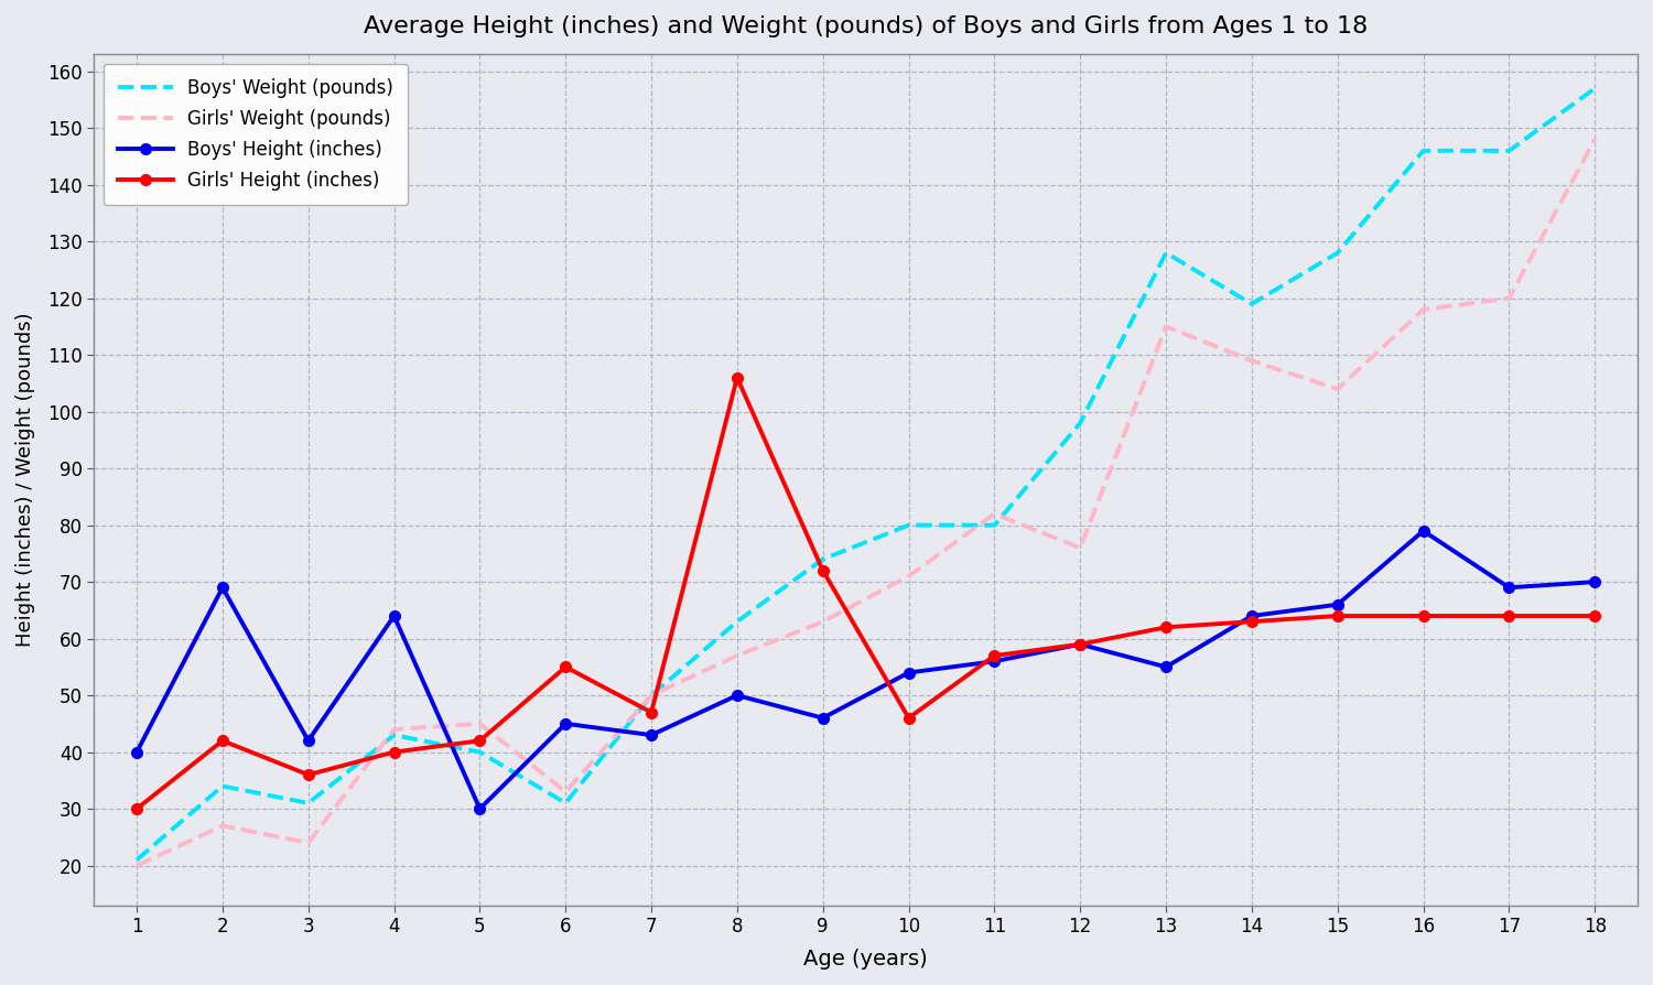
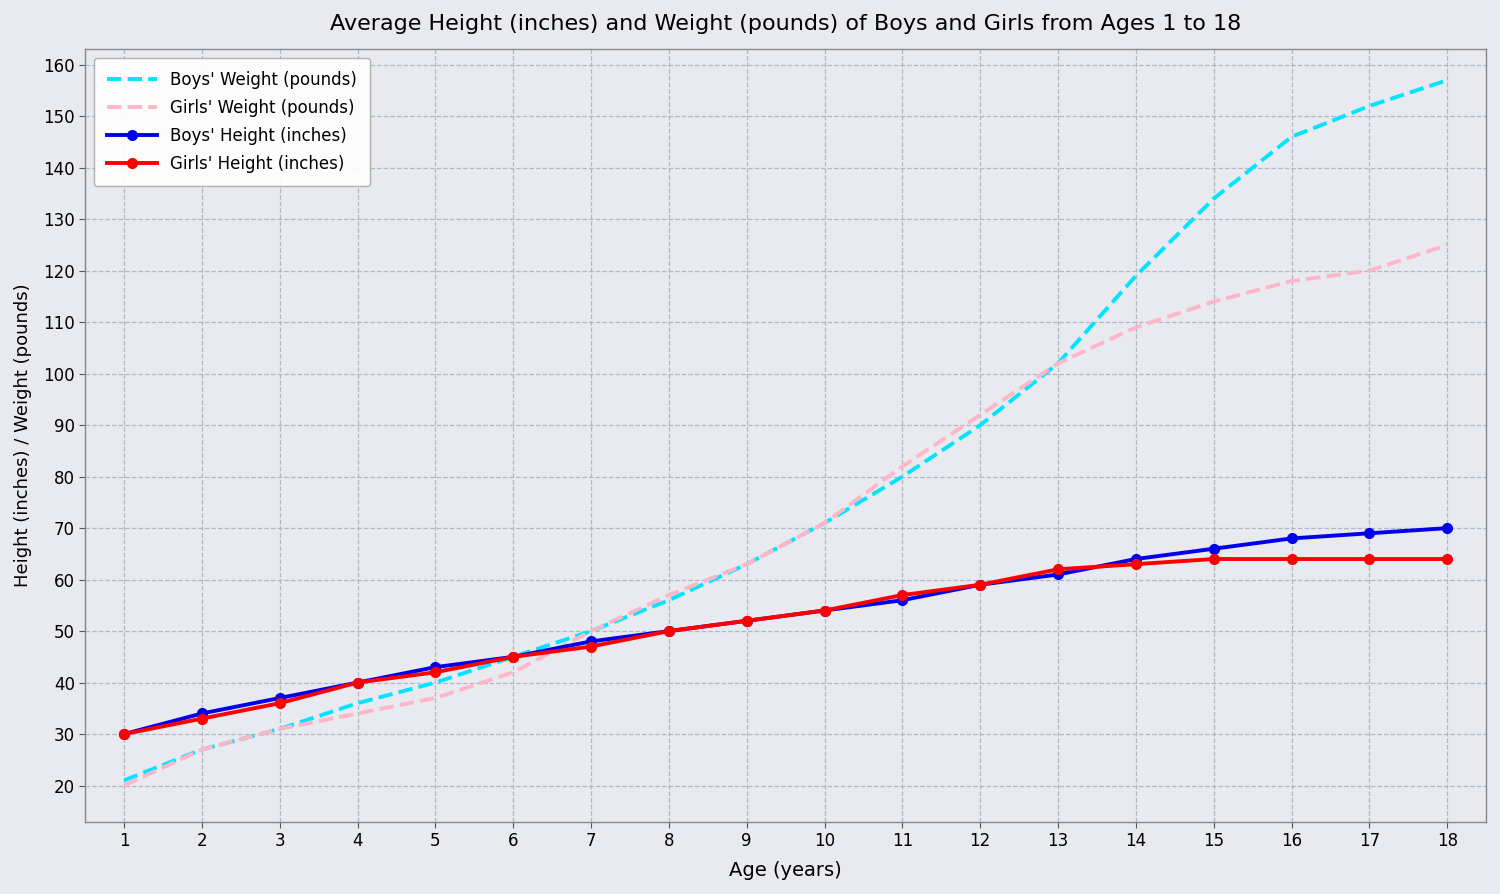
Boys' Height (inches)/1: 40 -> 30
Boys' Height (inches)/2: 69 -> 34
Boys' Weight (pounds)/2: 34 -> 27
Girls' Height (inches)/2: 42 -> 33
Boys' Height (inches)/3: 42 -> 37
Girls' Weight (pounds)/3: 24 -> 31
Boys' Height (inches)/4: 64 -> 40
Boys' Weight (pounds)/4: 43 -> 36
Girls' Weight (pounds)/4: 44 -> 34
Boys' Height (inches)/5: 30 -> 43
Girls' Weight (pounds)/5: 45 -> 37
Boys' Weight (pounds)/6: 31 -> 45
Girls' Height (inches)/6: 55 -> 45
Girls' Weight (pounds)/6: 33 -> 42
Boys' Height (inches)/7: 43 -> 48
Boys' Weight (pounds)/8: 63 -> 56
Girls' Height (inches)/8: 106 -> 50
Boys' Height (inches)/9: 46 -> 52
Boys' Weight (pounds)/9: 74 -> 63
Girls' Height (inches)/9: 72 -> 52
Boys' Weight (pounds)/10: 80 -> 71
Girls' Height (inches)/10: 46 -> 54
Boys' Weight (pounds)/12: 98 -> 90
Girls' Weight (pounds)/12: 76 -> 92
Boys' Height (inches)/13: 55 -> 61
Boys' Weight (pounds)/13: 128 -> 102
Girls' Weight (pounds)/13: 115 -> 102
Boys' Weight (pounds)/15: 128 -> 134
Girls' Weight (pounds)/15: 104 -> 114
Boys' Height (inches)/16: 79 -> 68
Boys' Weight (pounds)/17: 146 -> 152
Girls' Weight (pounds)/18: 148 -> 125
